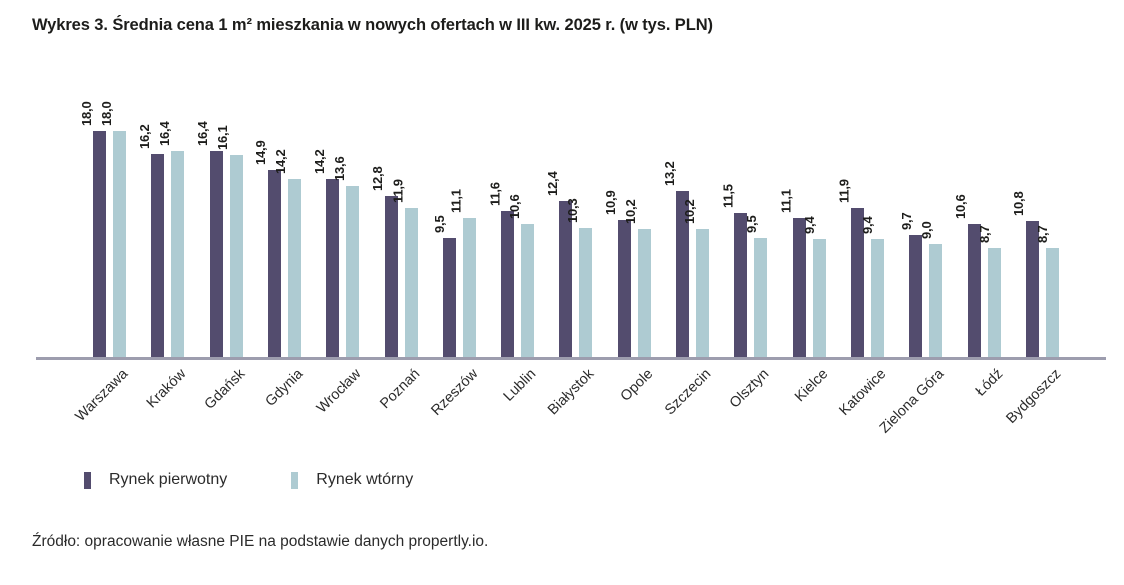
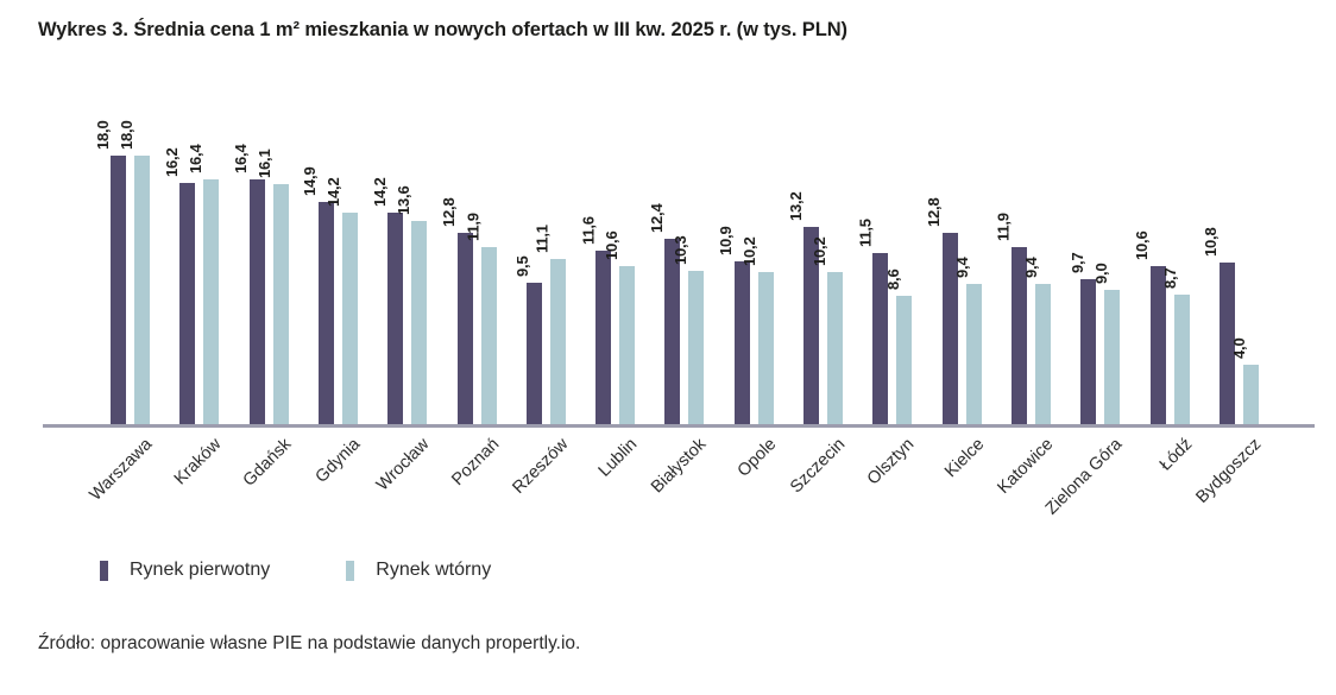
Rynek wtórny/Olsztyn: 9,5 -> 8,6
Rynek pierwotny/Kielce: 11,1 -> 12,8
Rynek wtórny/Bydgoszcz: 8,7 -> 4,0
